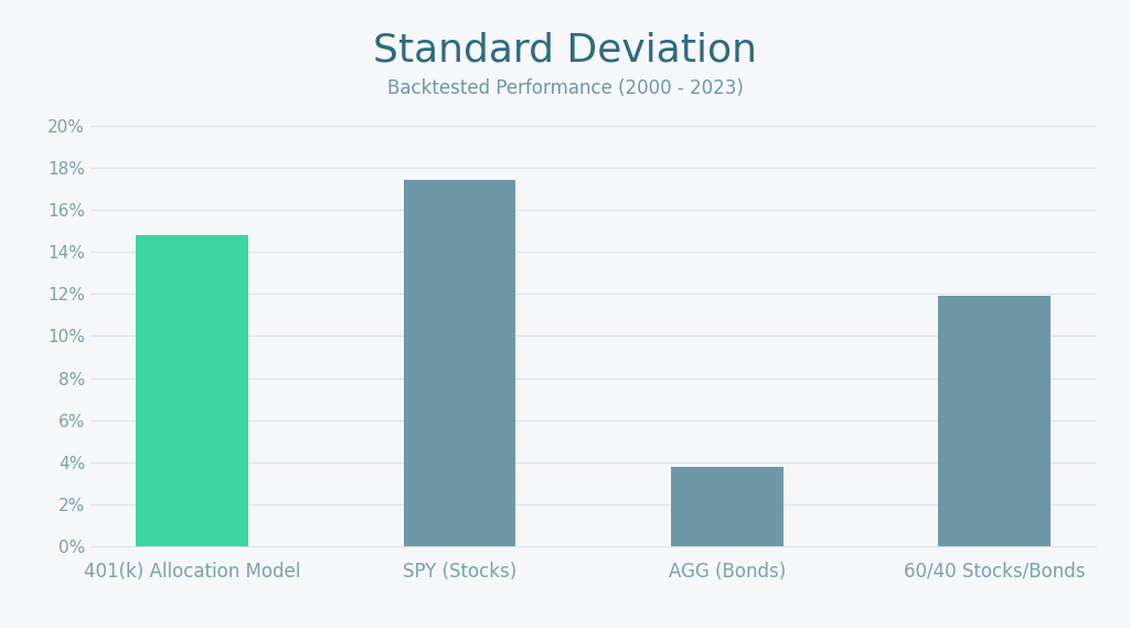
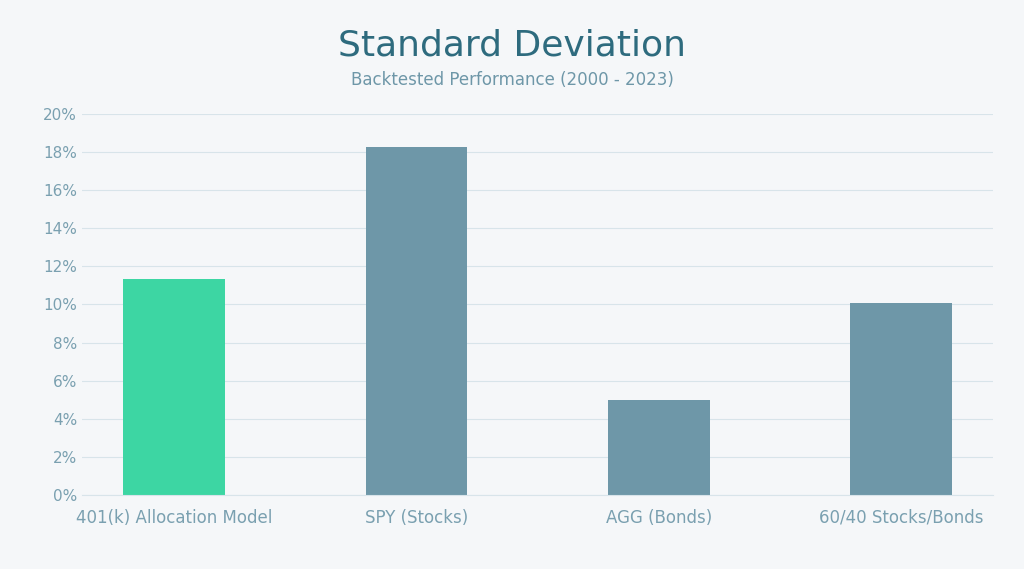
401(k) Allocation Model: 14.8% -> 11.4%
SPY (Stocks): 17.4% -> 18.2%
AGG (Bonds): 3.8% -> 5.0%
60/40 Stocks/Bonds: 11.9% -> 10.1%
